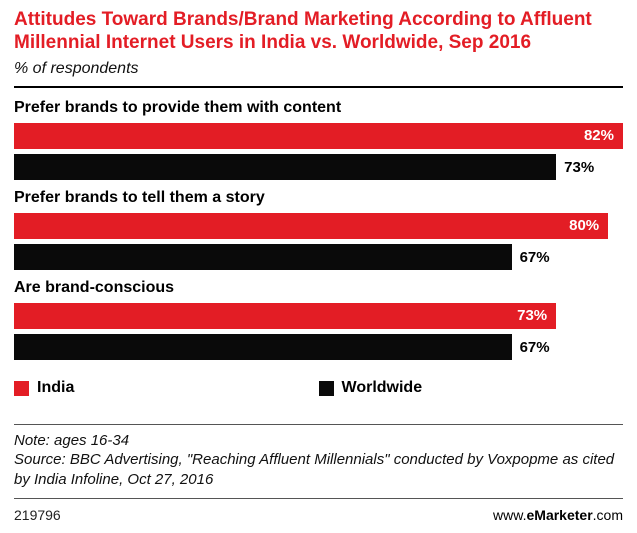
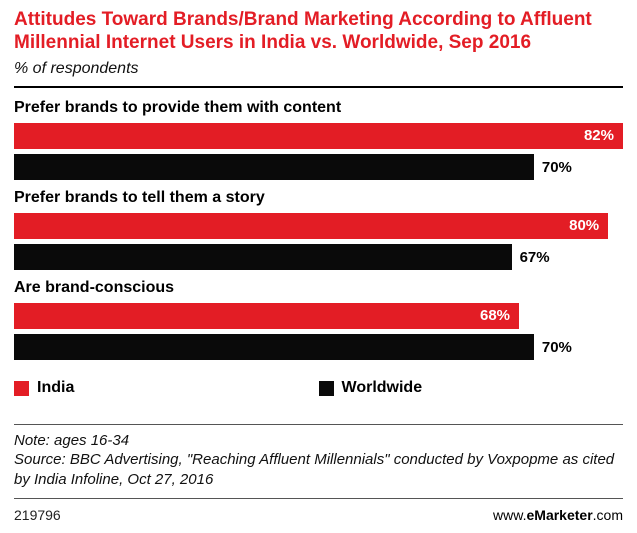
Worldwide/Prefer brands to provide them with content: 73% -> 70%
India/Are brand-conscious: 73% -> 68%
Worldwide/Are brand-conscious: 67% -> 70%
